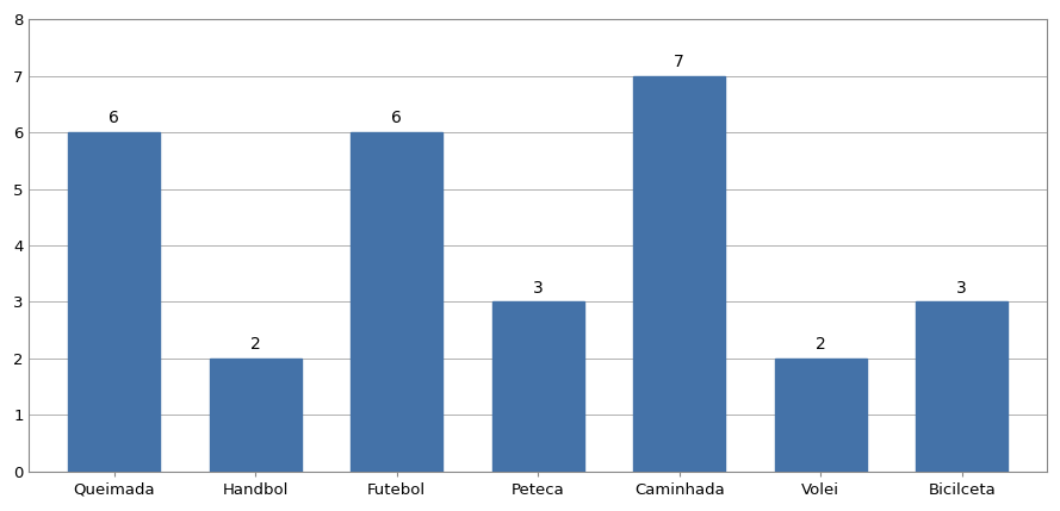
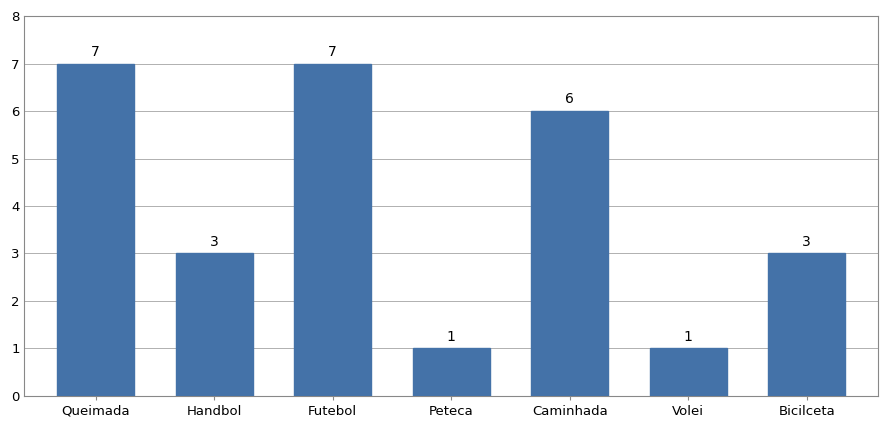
Queimada: 6 -> 7
Handbol: 2 -> 3
Futebol: 6 -> 7
Peteca: 3 -> 1
Caminhada: 7 -> 6
Volei: 2 -> 1
